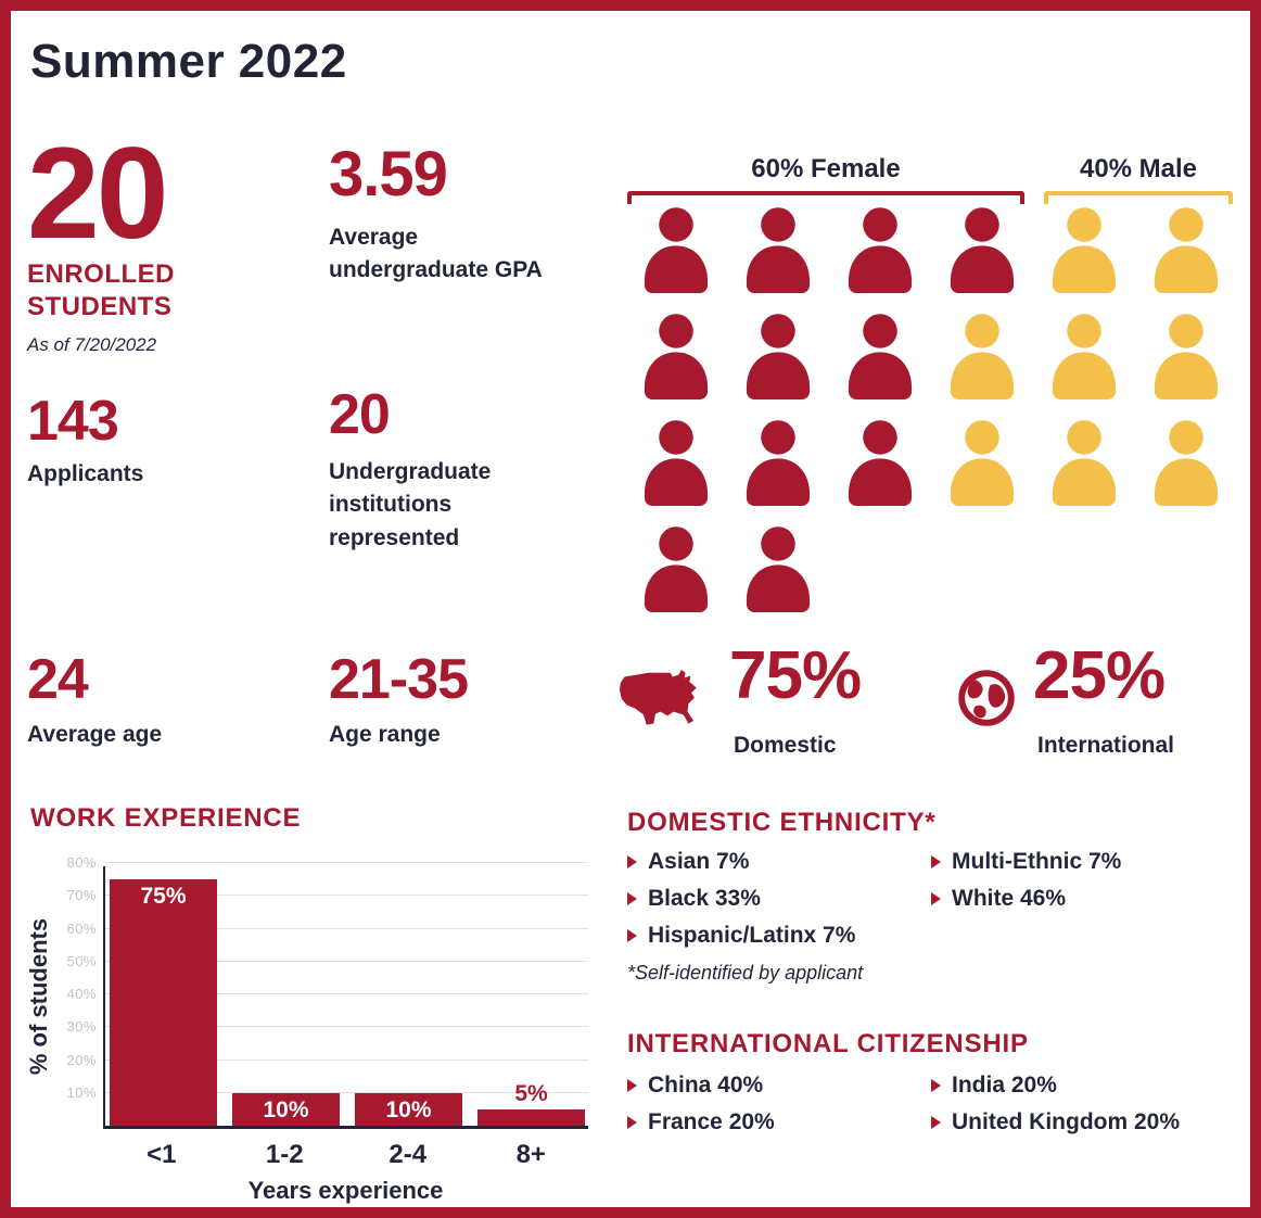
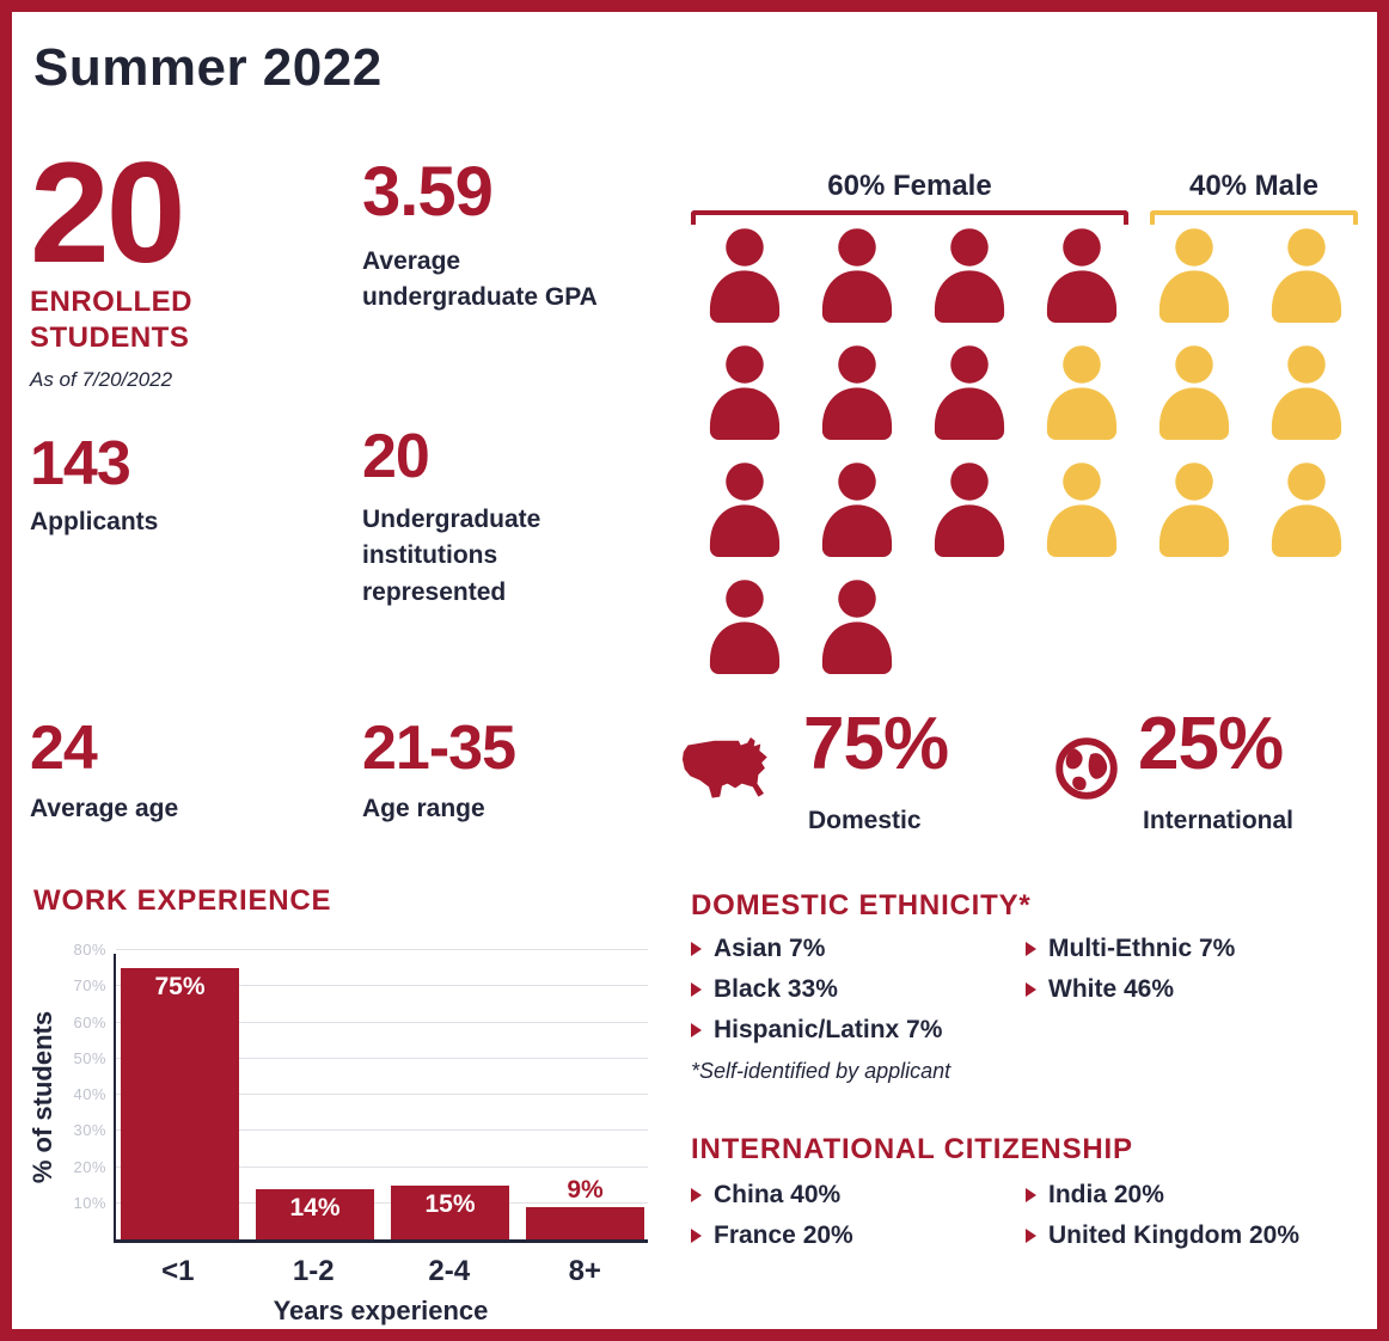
WORK EXPERIENCE/1-2: 10% -> 14%
WORK EXPERIENCE/2-4: 10% -> 15%
WORK EXPERIENCE/8+: 5% -> 9%
